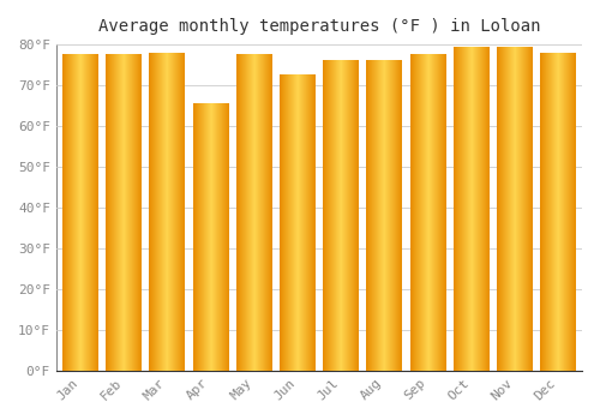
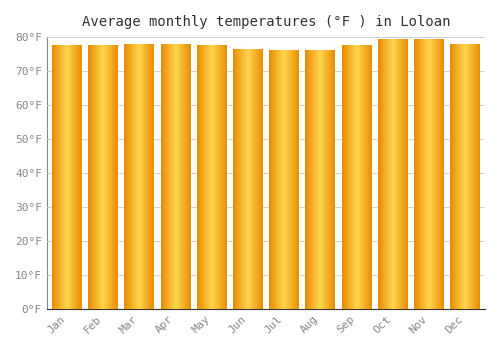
Apr: 65.5°F -> 78.0°F
Jun: 72.5°F -> 76.5°F
